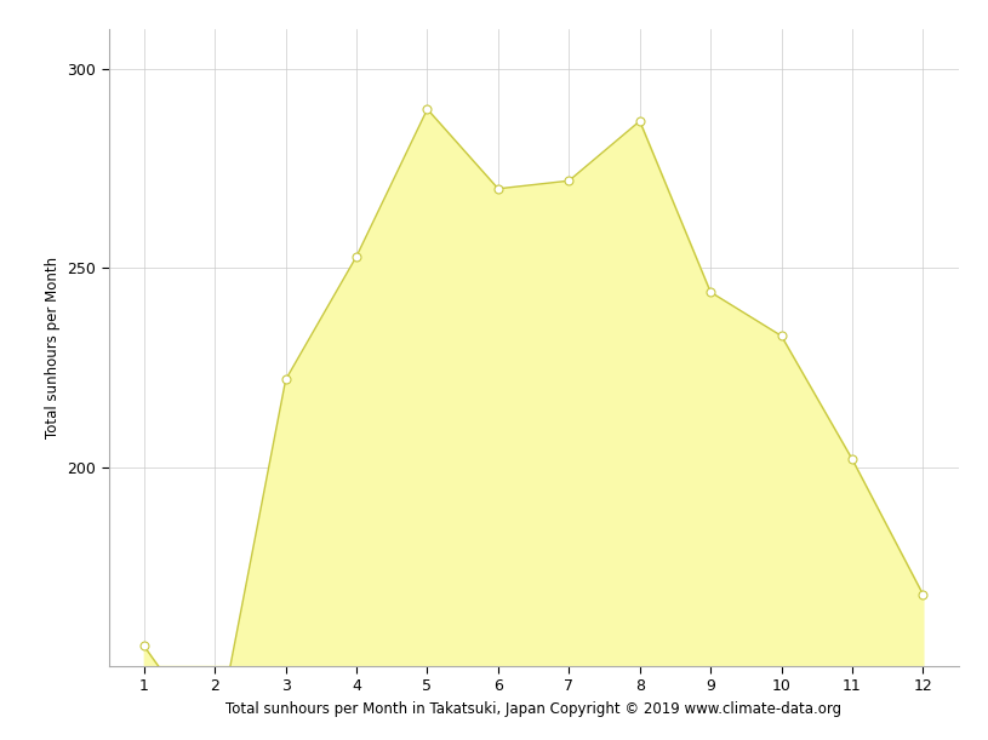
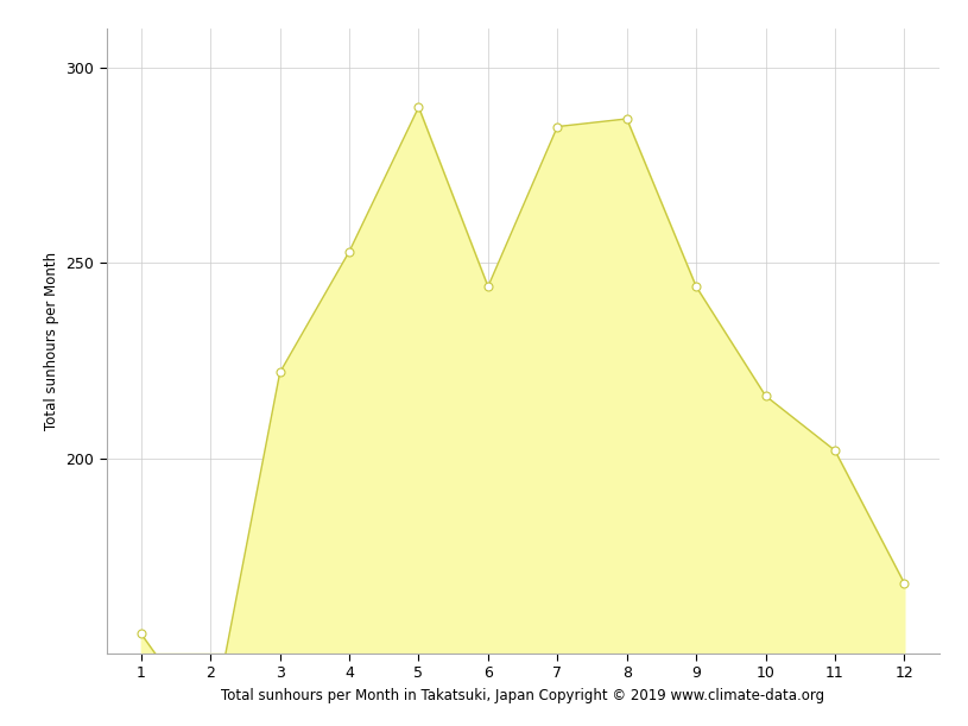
6: 270 -> 244
7: 272 -> 285
10: 233 -> 216
